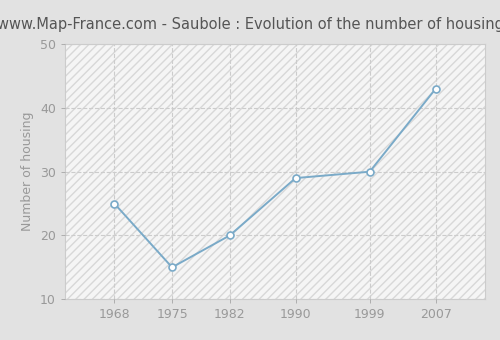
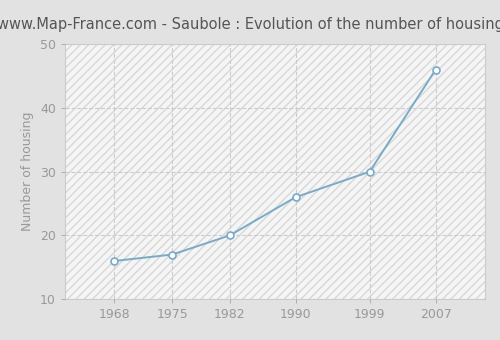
1968: 25 -> 16
1975: 15 -> 17
1990: 29 -> 26
2007: 43 -> 46
